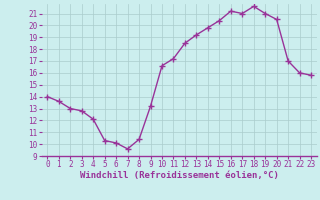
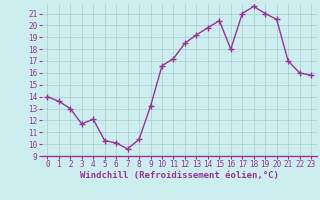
3: 12.8 -> 11.7
16: 21.2 -> 18.0
